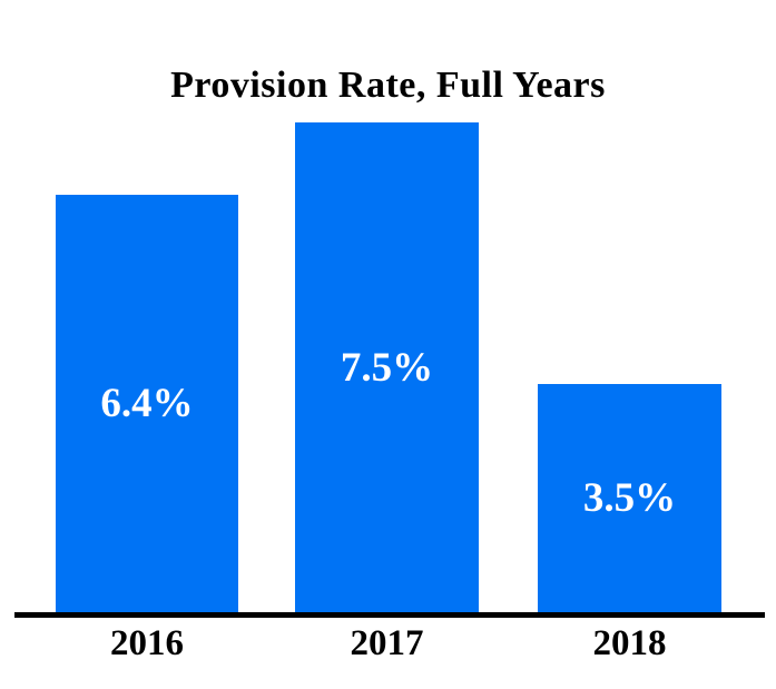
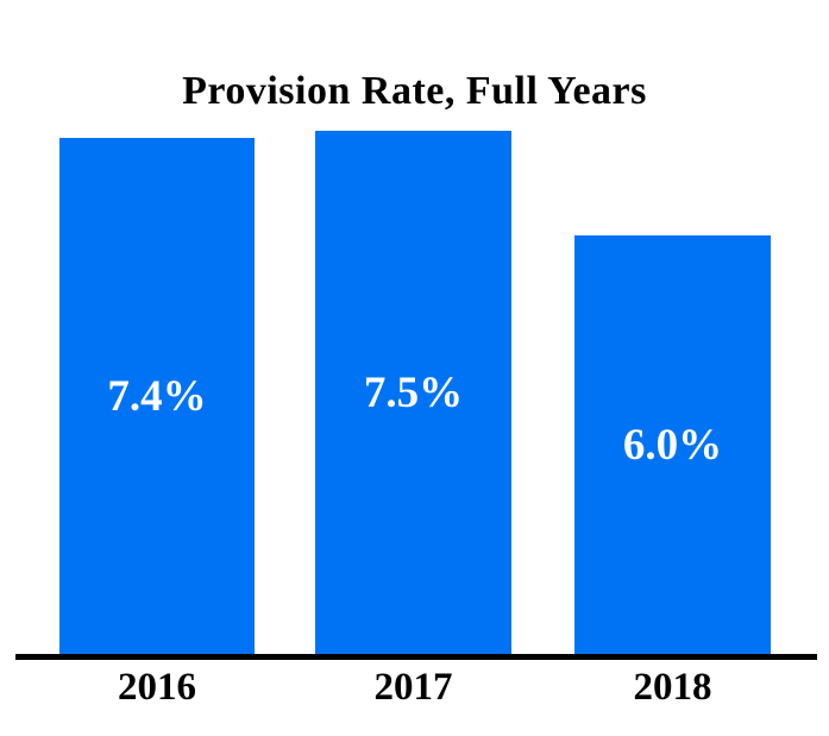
2016: 6.4% -> 7.4%
2018: 3.5% -> 6.0%
